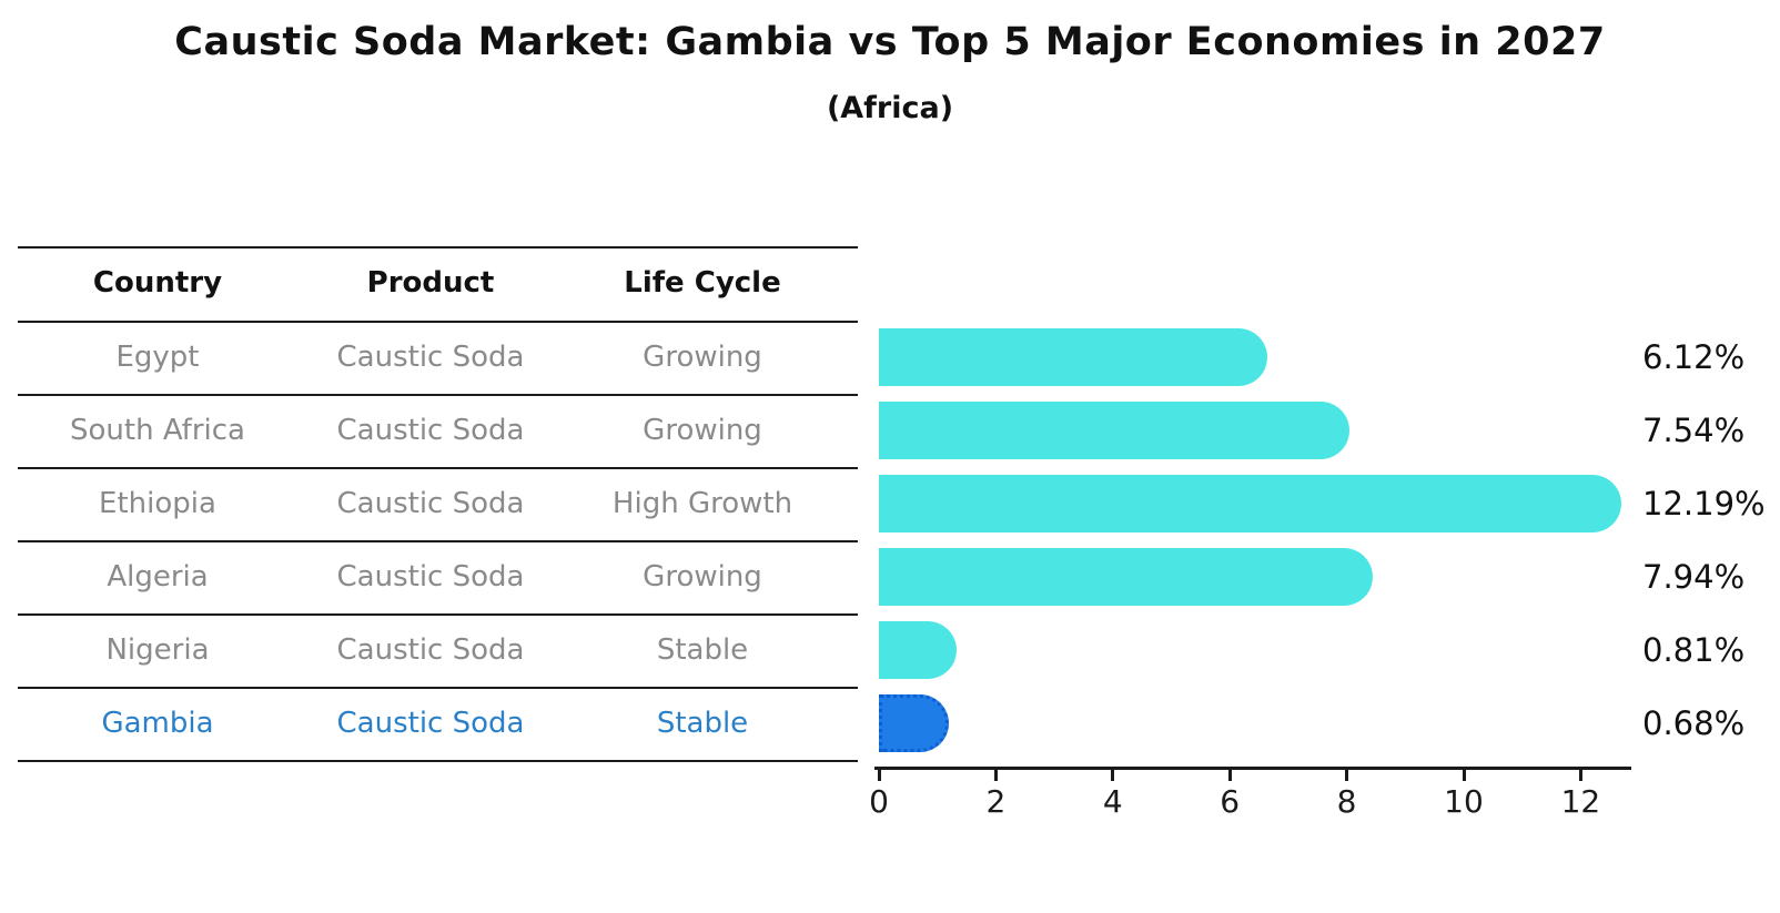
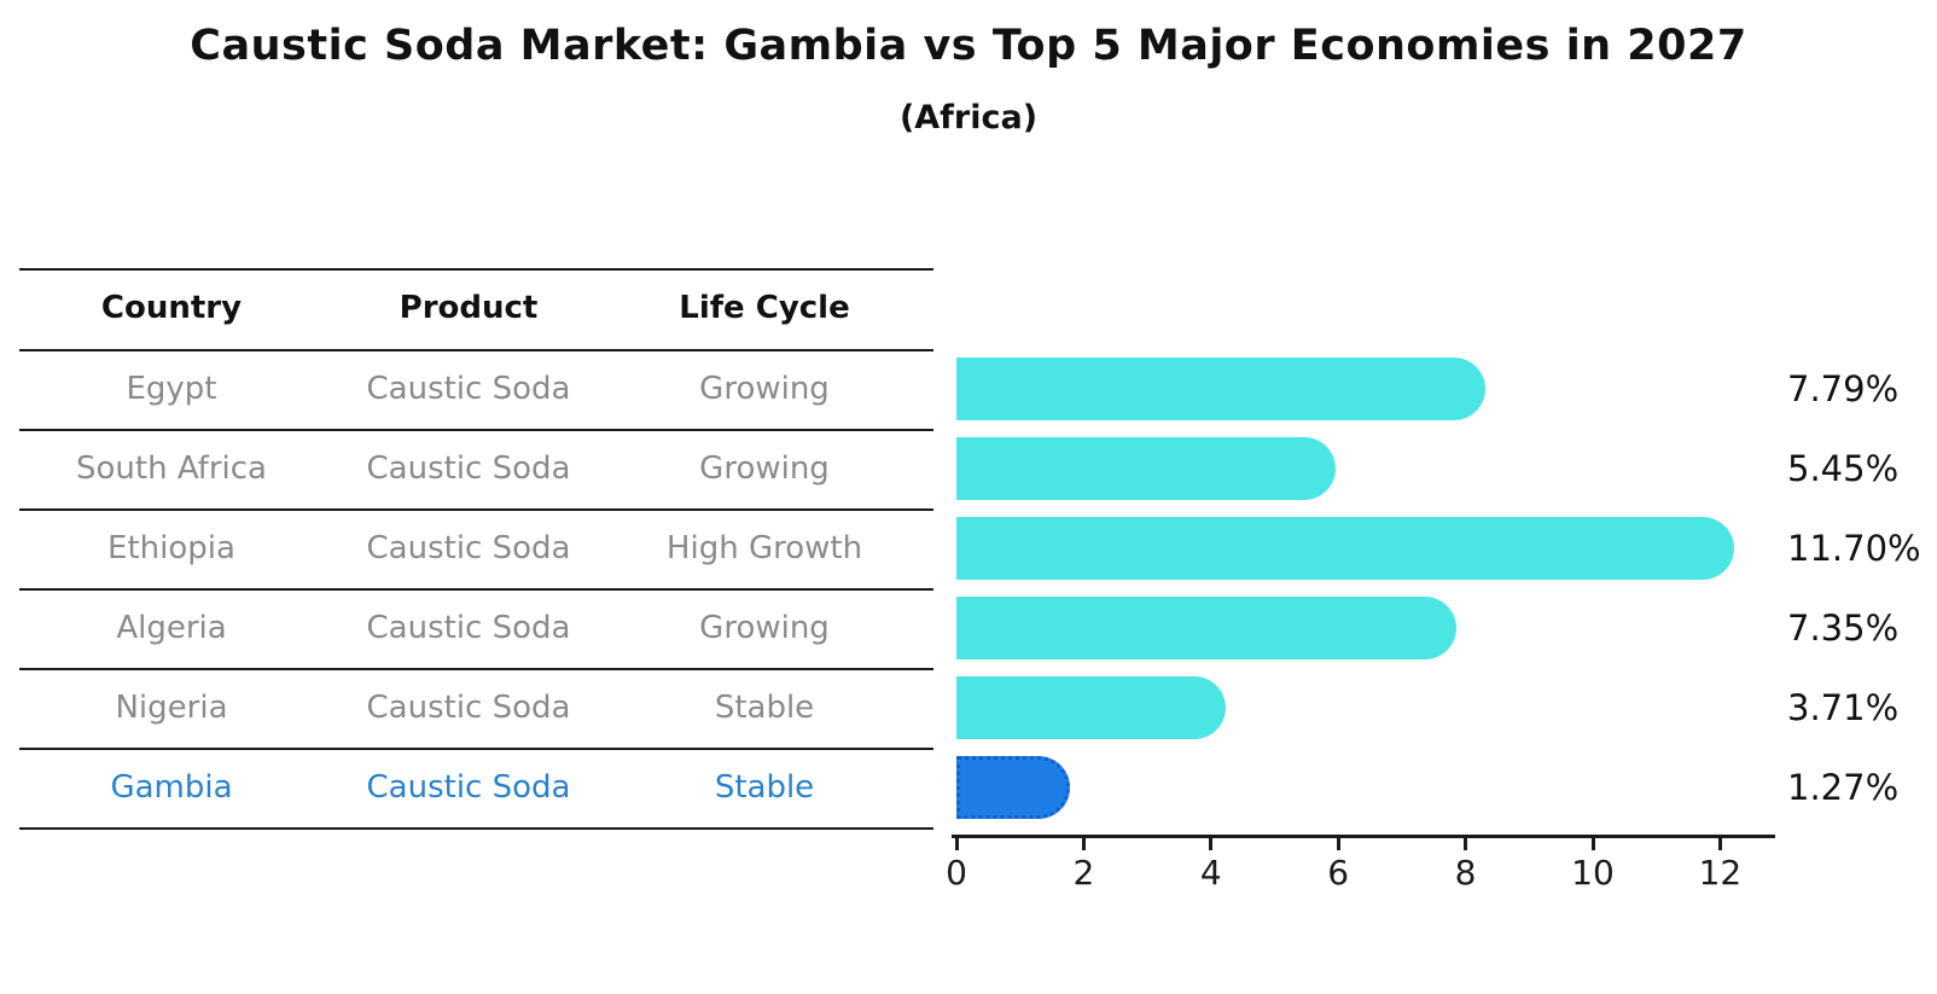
Egypt: 6.12% -> 7.79%
South Africa: 7.54% -> 5.45%
Ethiopia: 12.19% -> 11.70%
Algeria: 7.94% -> 7.35%
Nigeria: 0.81% -> 3.71%
Gambia: 0.68% -> 1.27%
